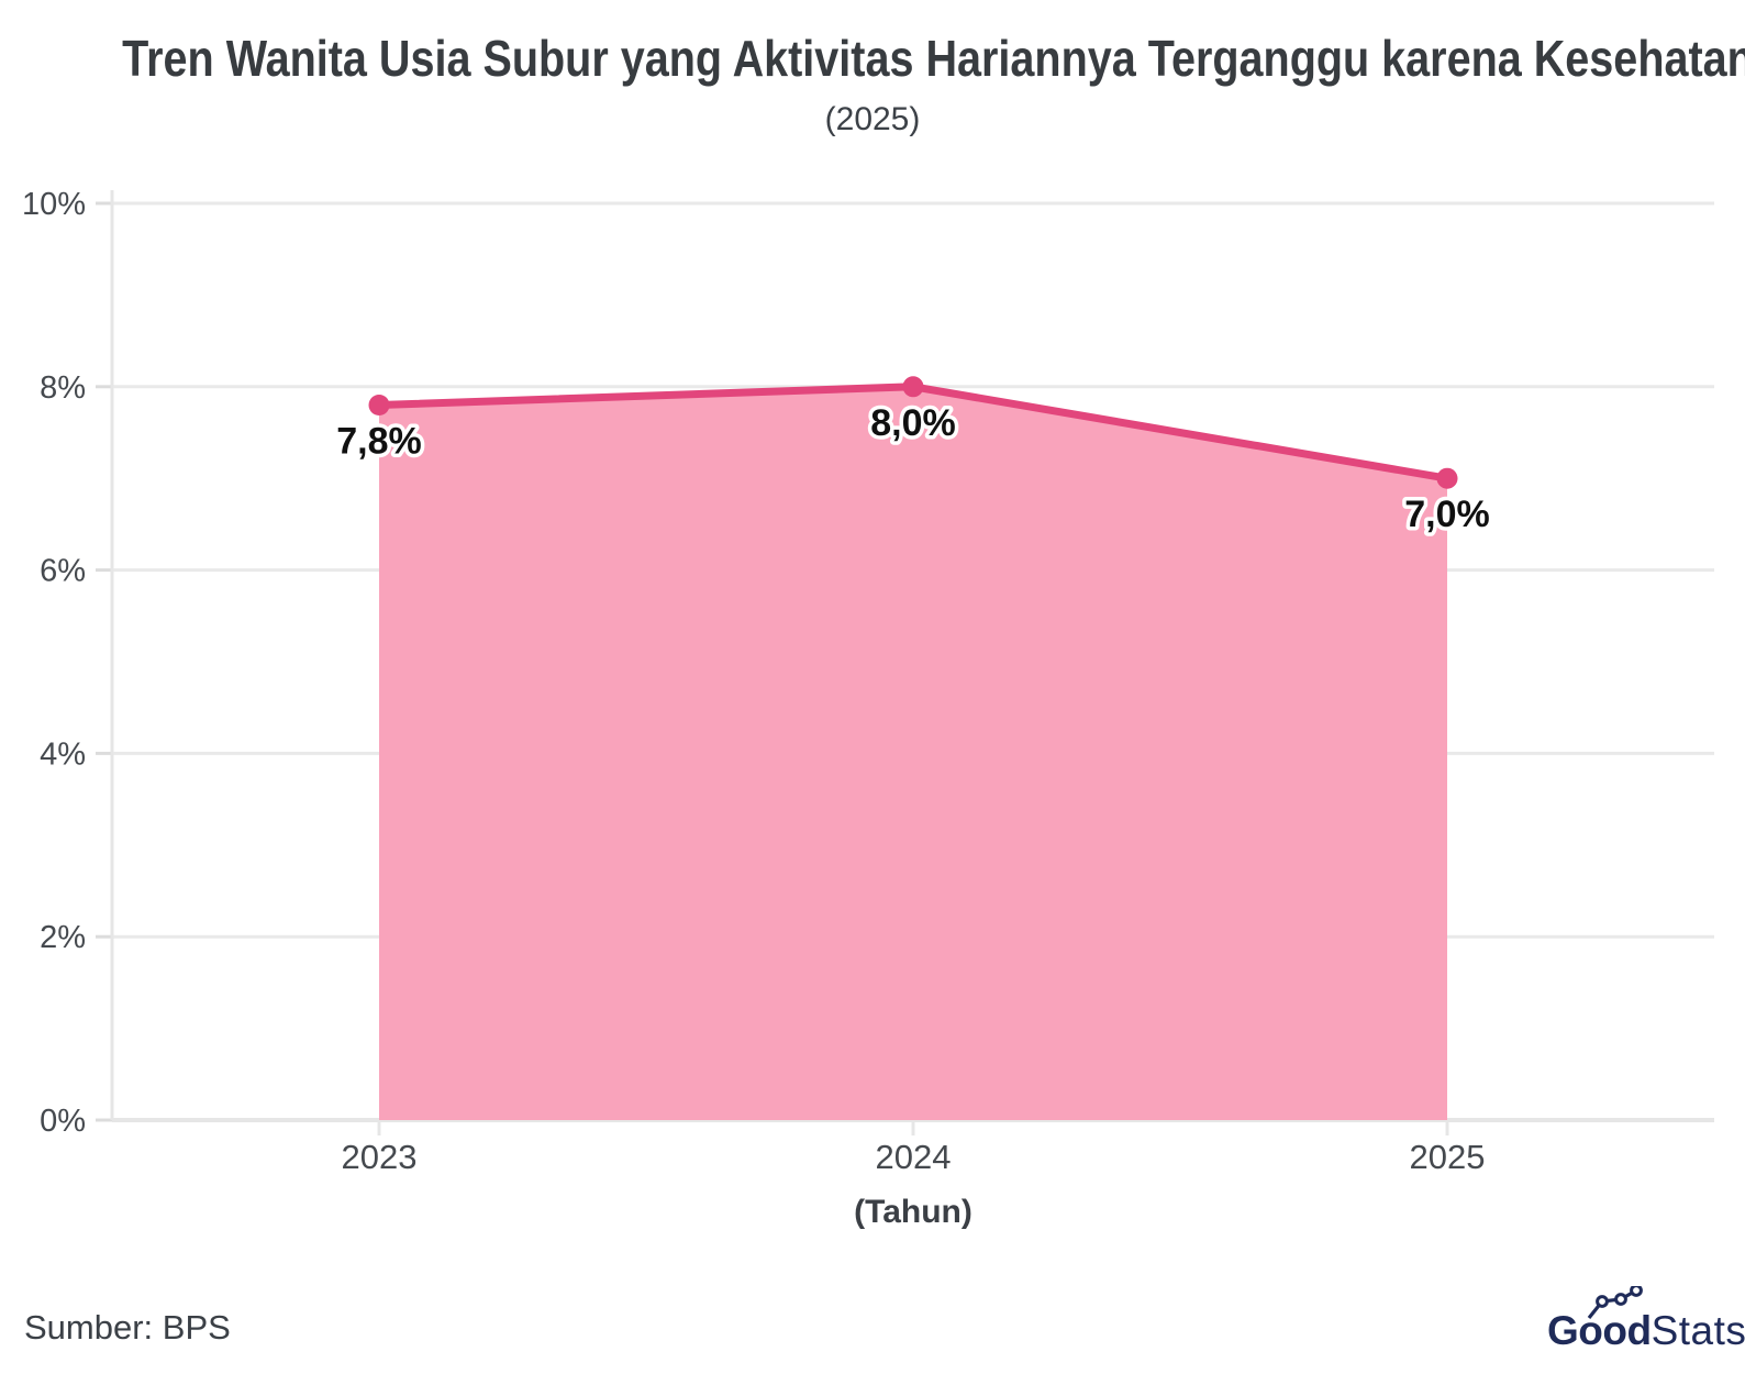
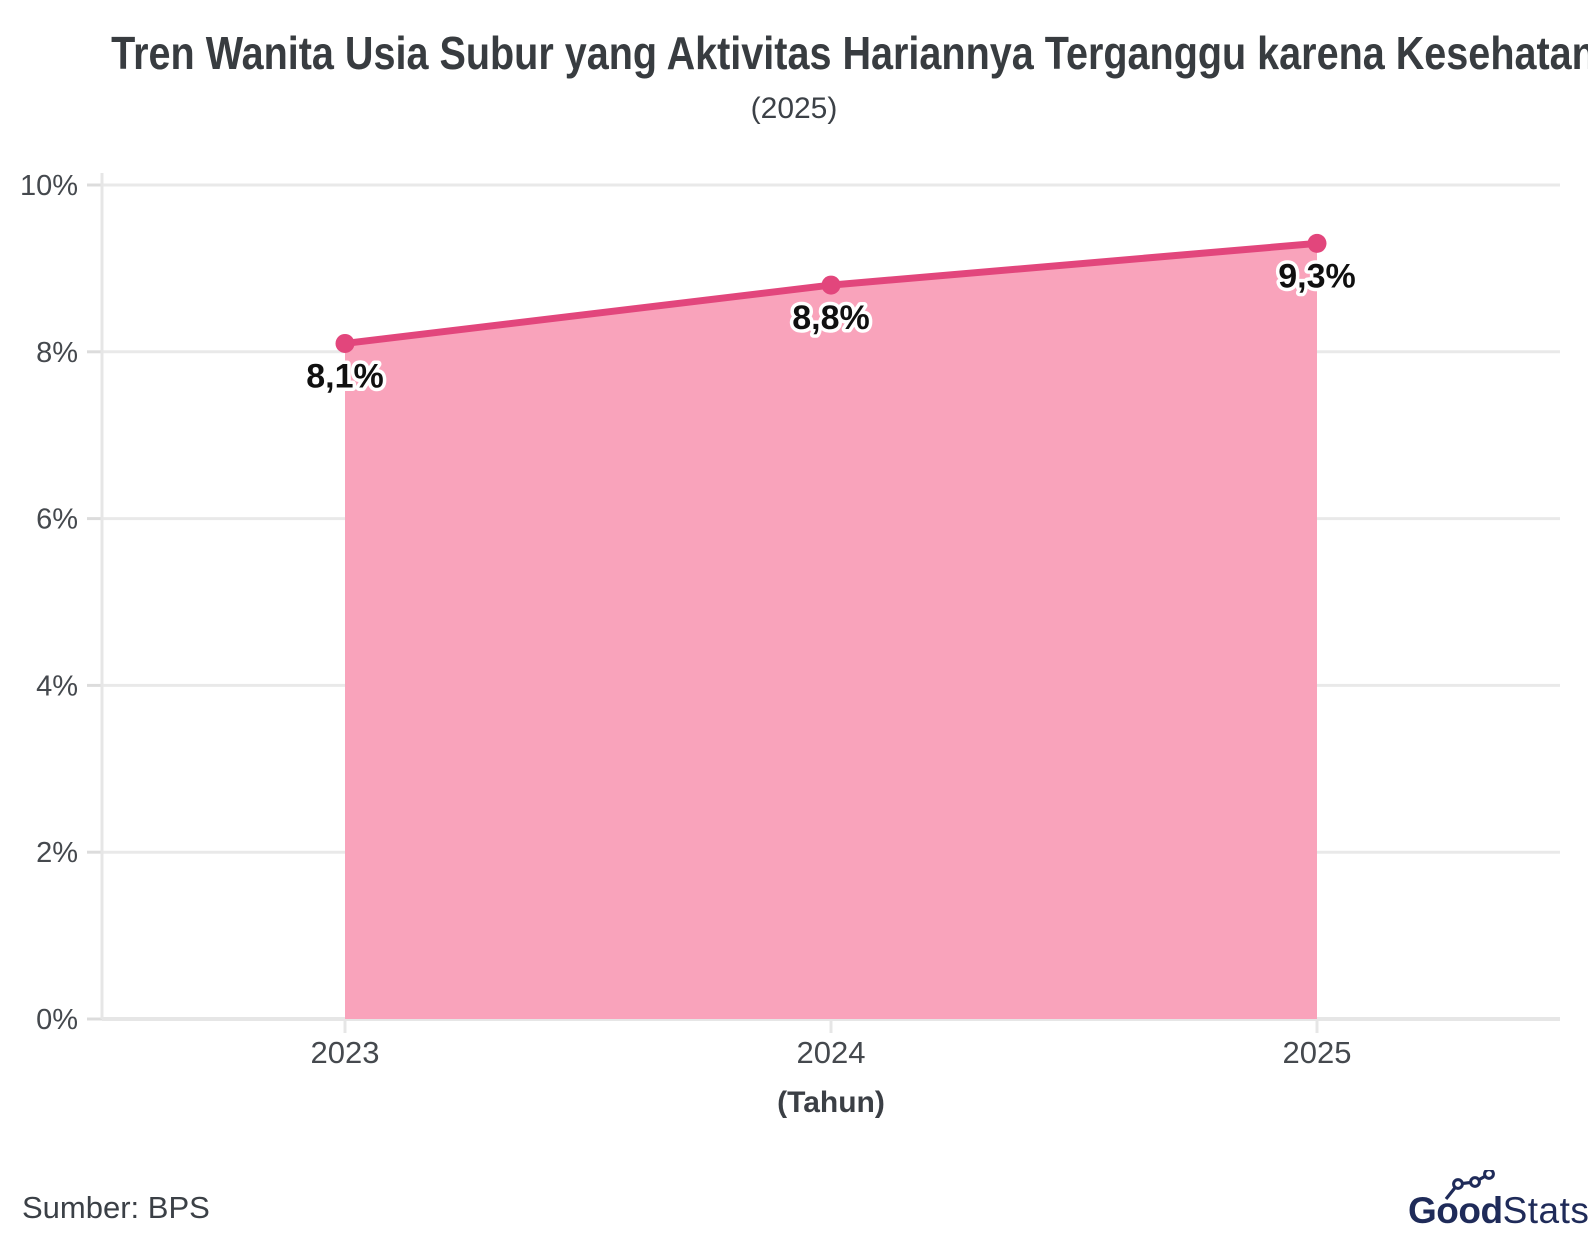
2023: 7,8% -> 8,1%
2024: 8,0% -> 8,8%
2025: 7,0% -> 9,3%
